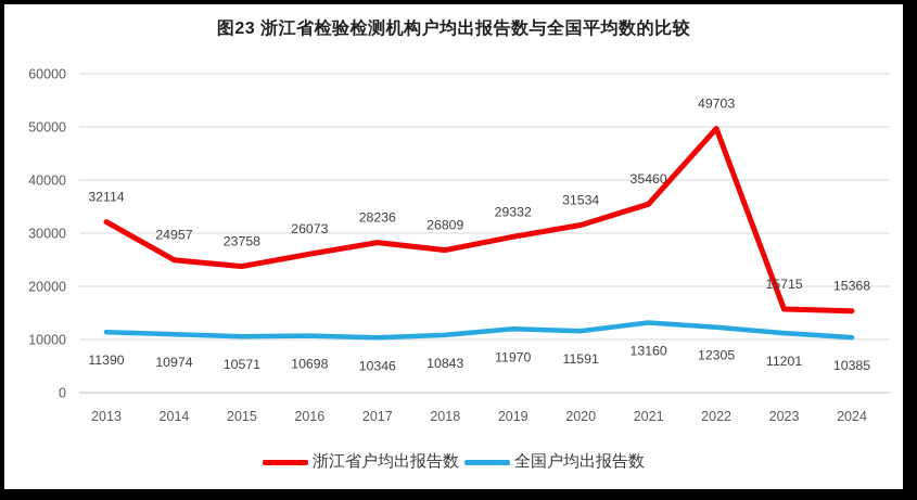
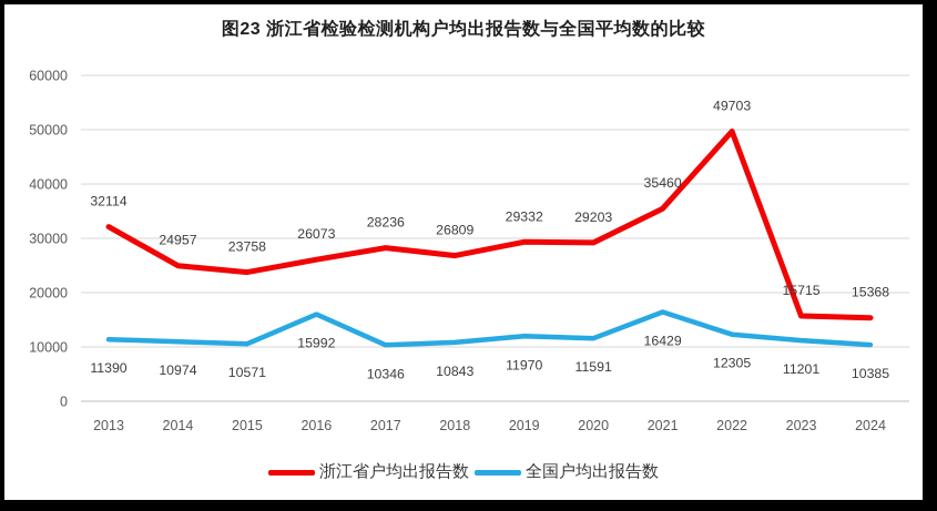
全国户均出报告数/2016: 10698 -> 15992
浙江省户均出报告数/2020: 31534 -> 29203
全国户均出报告数/2021: 13160 -> 16429
